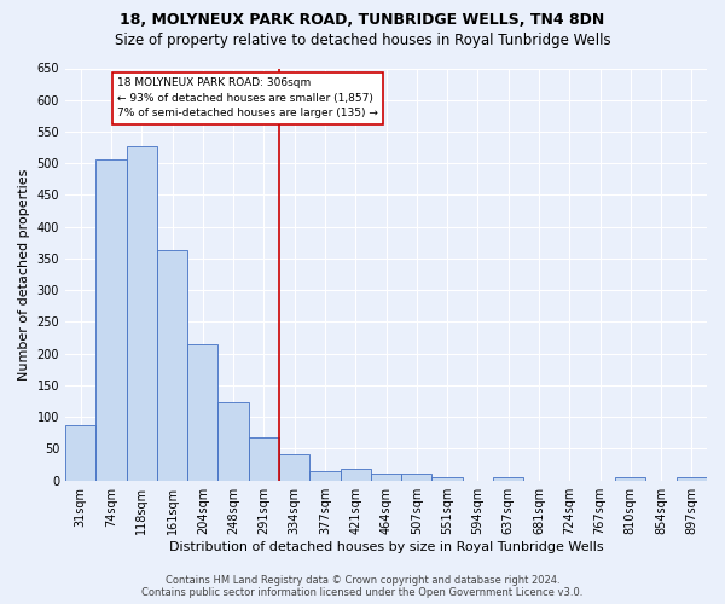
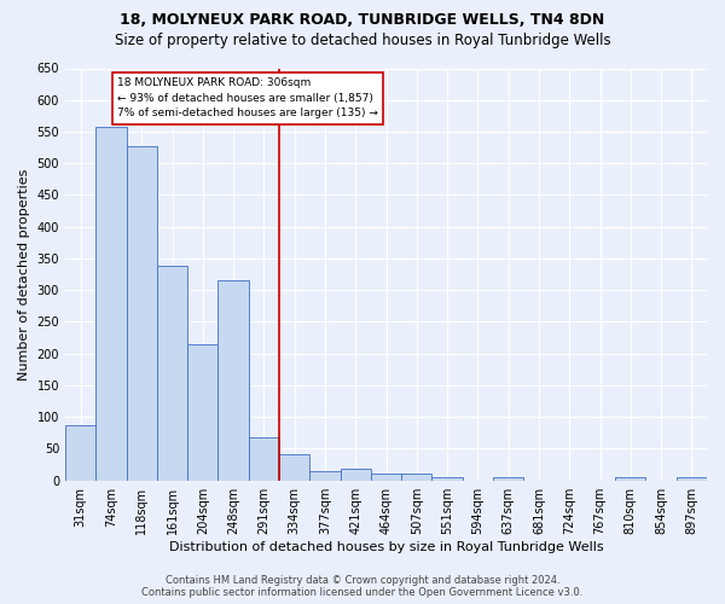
74sqm: 506 -> 558
161sqm: 363 -> 338
248sqm: 124 -> 316
